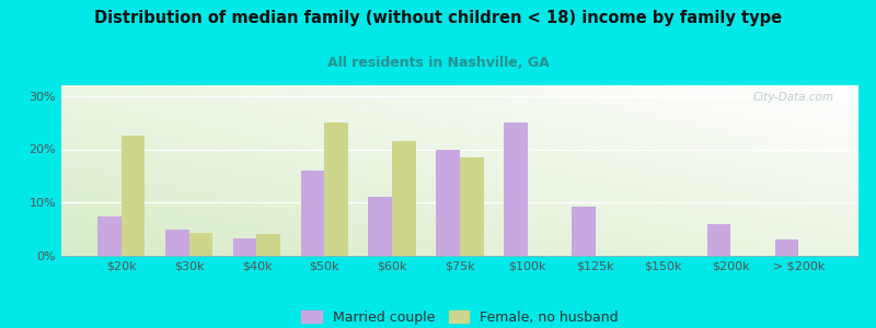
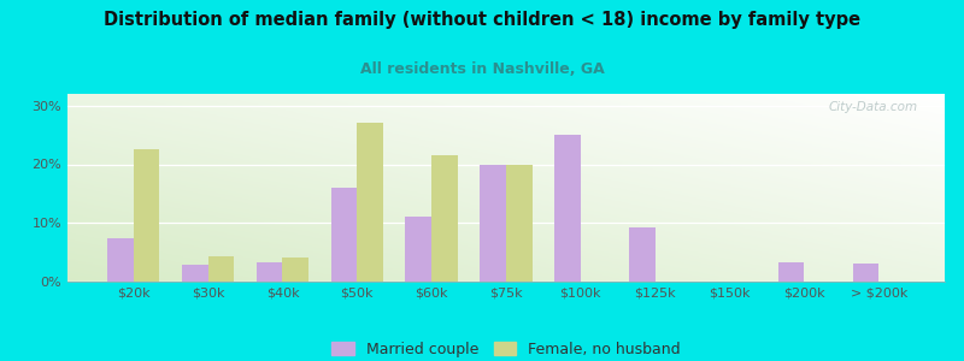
Married couple/$30k: 5.0% -> 2.8%
Female, no husband/$50k: 25.0% -> 27.0%
Female, no husband/$75k: 18.5% -> 20.0%
Married couple/$200k: 6.0% -> 3.2%
